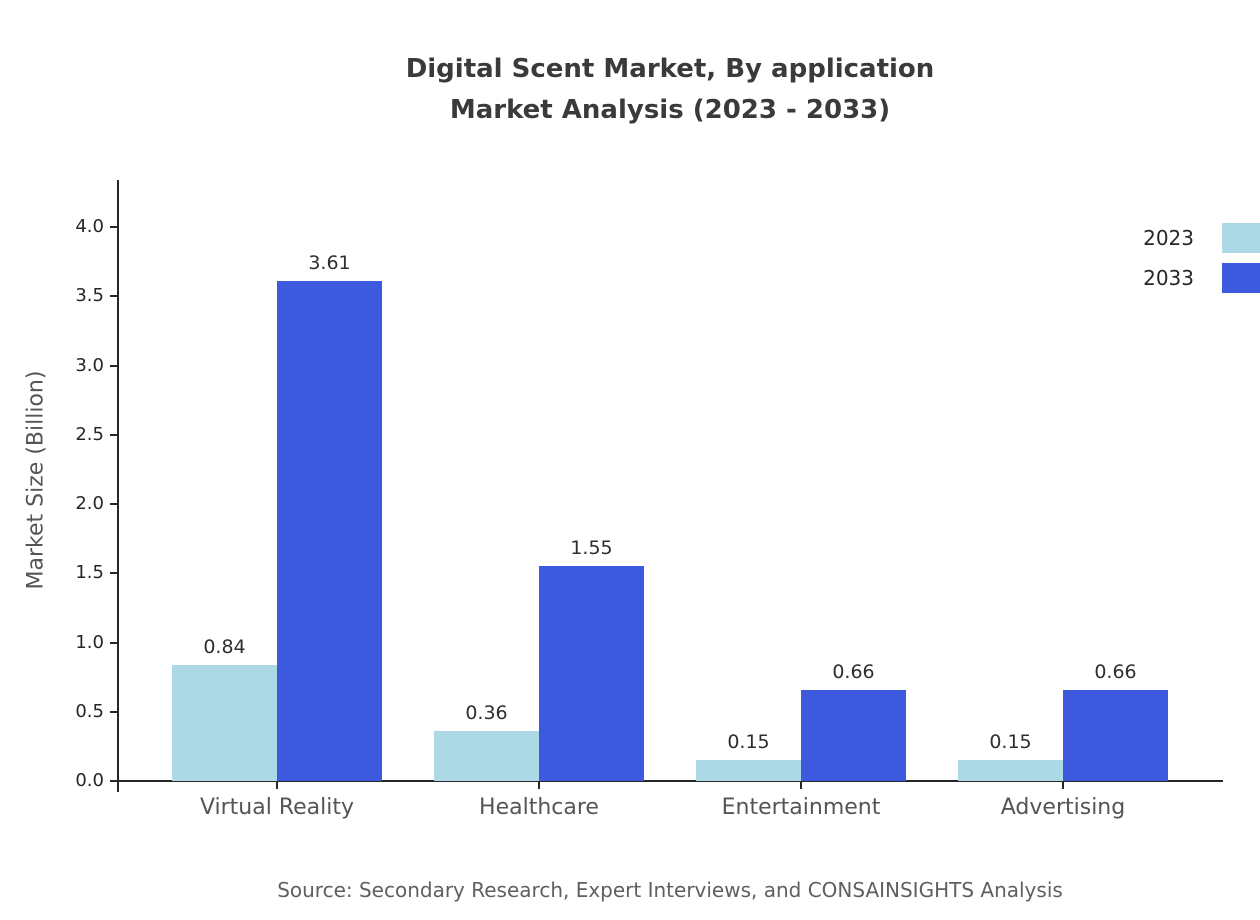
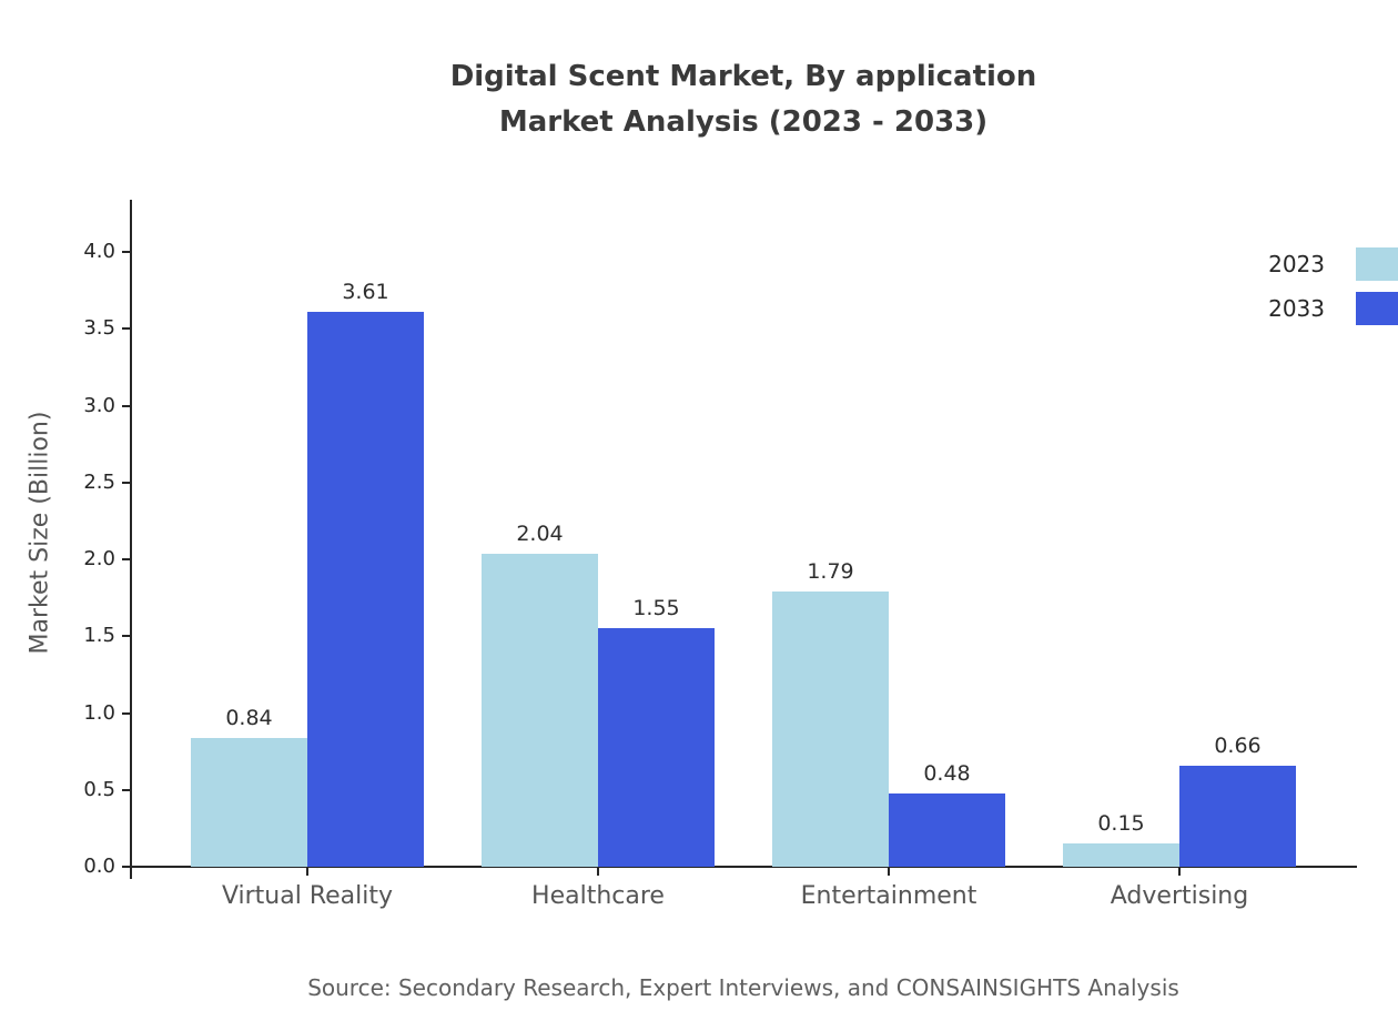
2023/Healthcare: 0.36 -> 2.04
2023/Entertainment: 0.15 -> 1.79
2033/Entertainment: 0.66 -> 0.48
